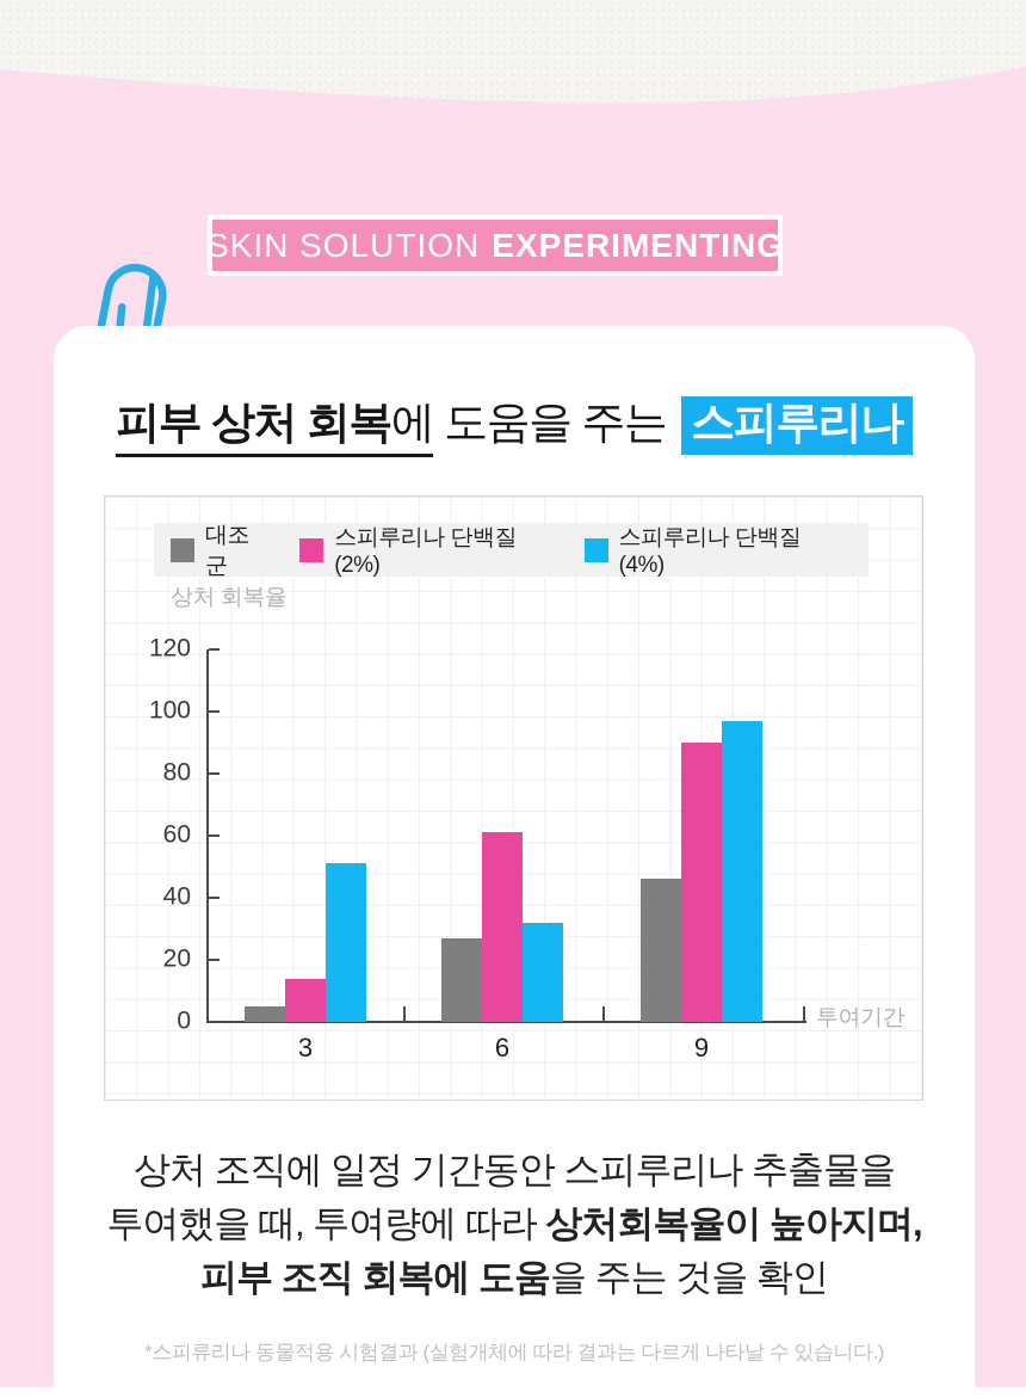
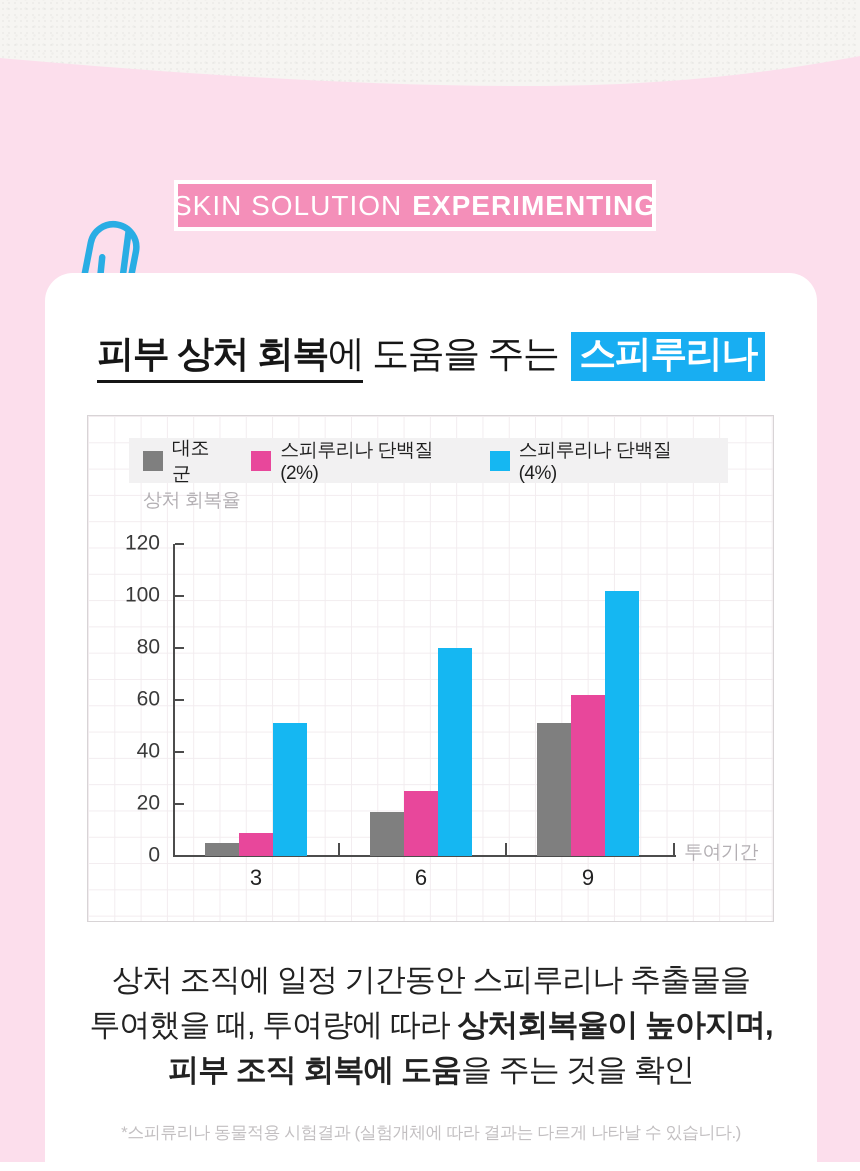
스피루리나 단백질(2%)/3: 14 -> 9
대조군/6: 27 -> 17
스피루리나 단백질(2%)/6: 61 -> 25
스피루리나 단백질(4%)/6: 32 -> 80
대조군/9: 46 -> 51
스피루리나 단백질(2%)/9: 90 -> 62
스피루리나 단백질(4%)/9: 97 -> 102
